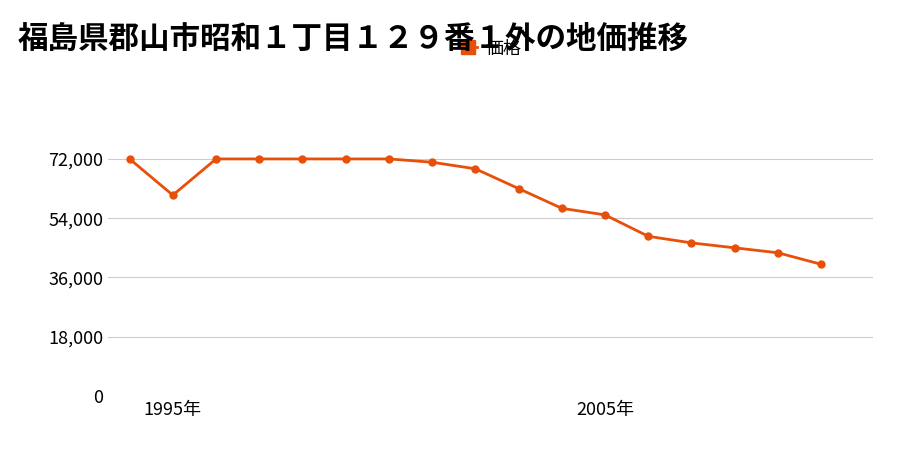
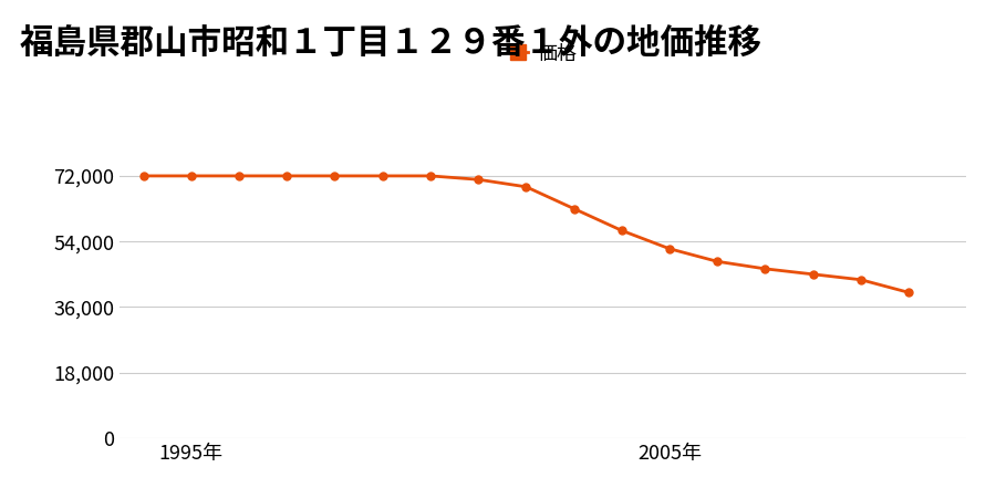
1995年: 61,000 -> 72,000
2005年: 55,000 -> 52,000
